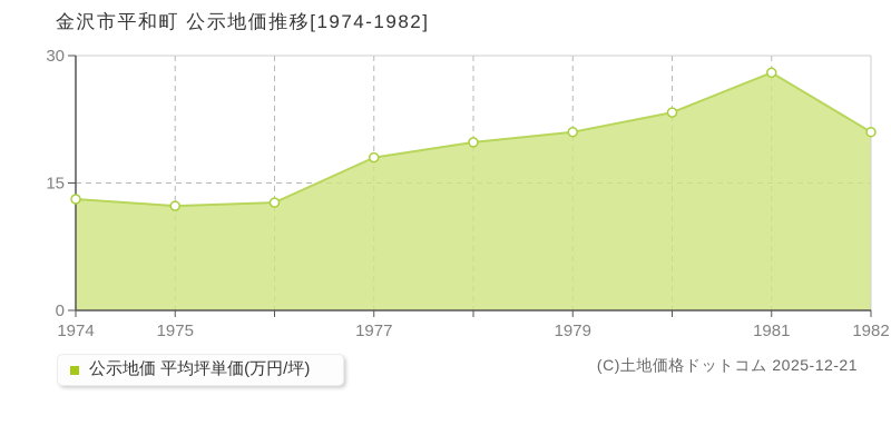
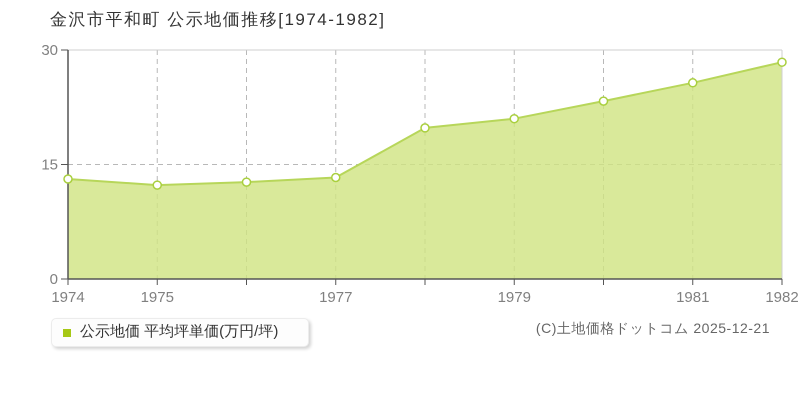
1977: 18 -> 13
1981: 28 -> 26
1982: 21 -> 28
